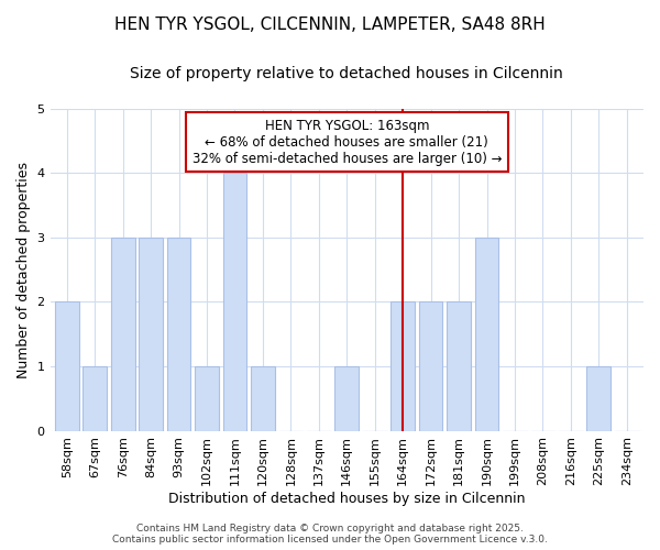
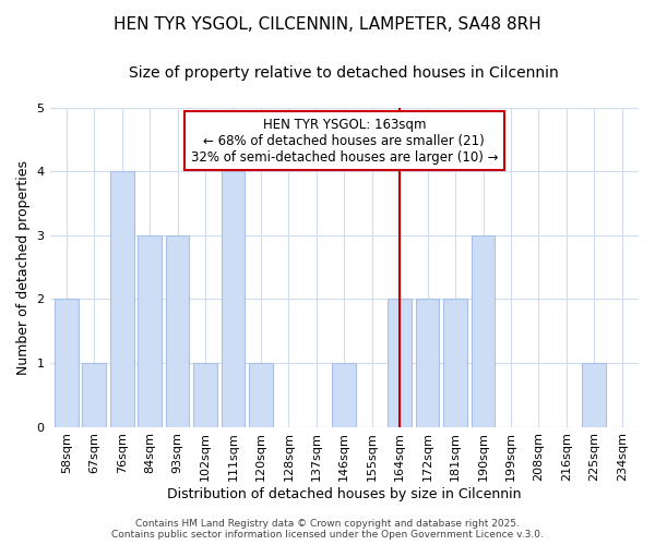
76sqm: 3 -> 4
